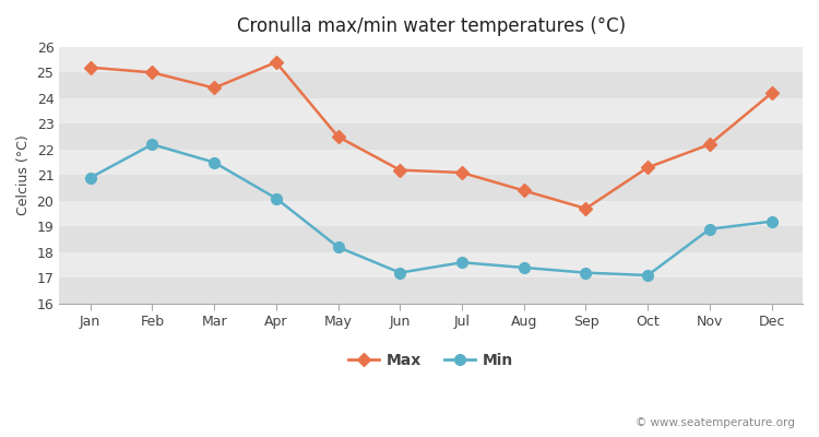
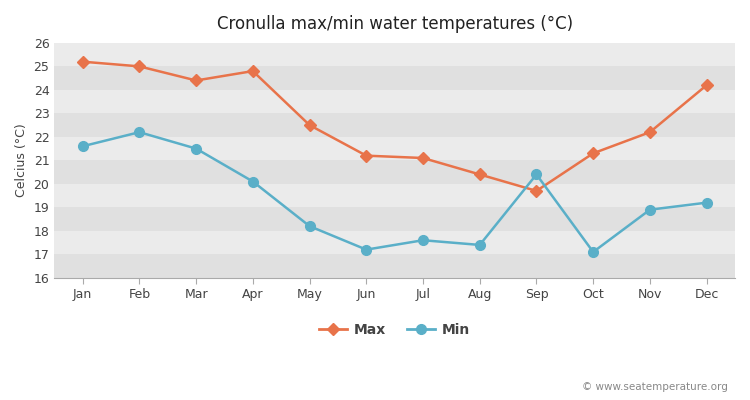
Min/Jan: 20.9 -> 21.6
Max/Apr: 25.4 -> 24.8
Min/Sep: 17.2 -> 20.4
